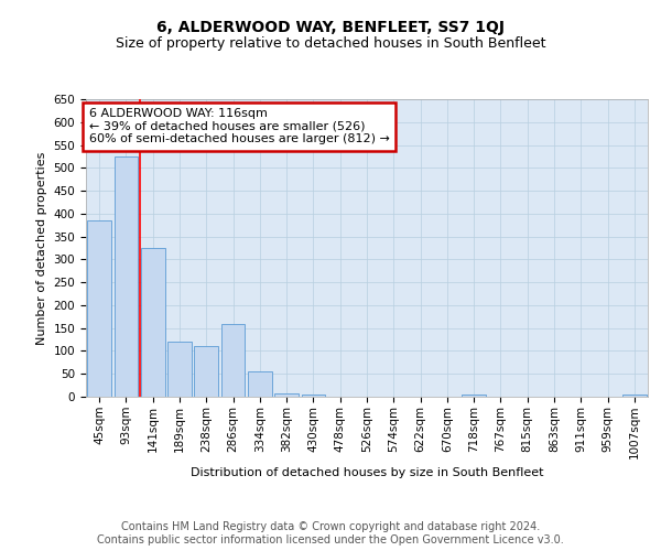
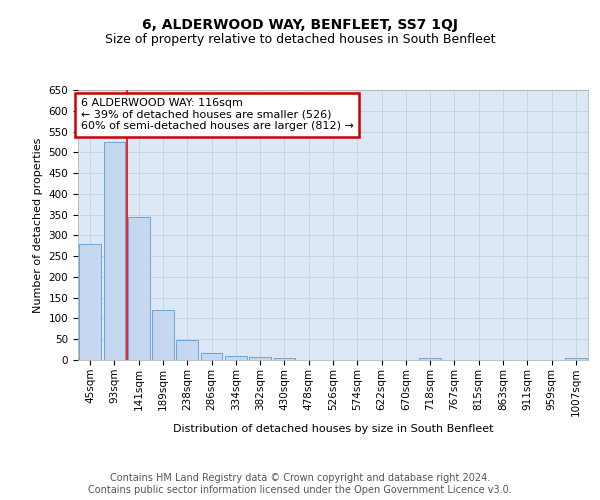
45sqm: 385 -> 280
141sqm: 325 -> 345
238sqm: 110 -> 48
286sqm: 160 -> 17
334sqm: 55 -> 10
